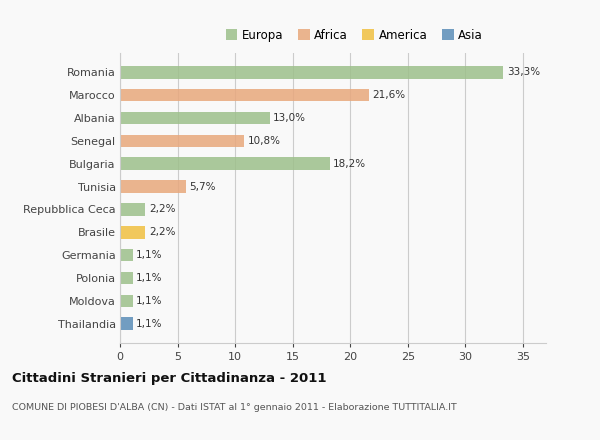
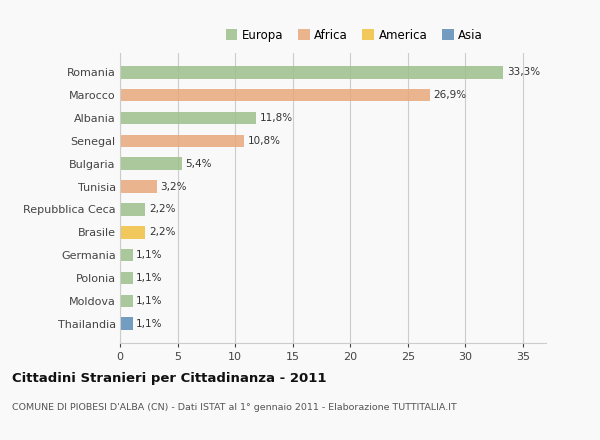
Marocco: 21,6% -> 26,9%
Albania: 13,0% -> 11,8%
Bulgaria: 18,2% -> 5,4%
Tunisia: 5,7% -> 3,2%
